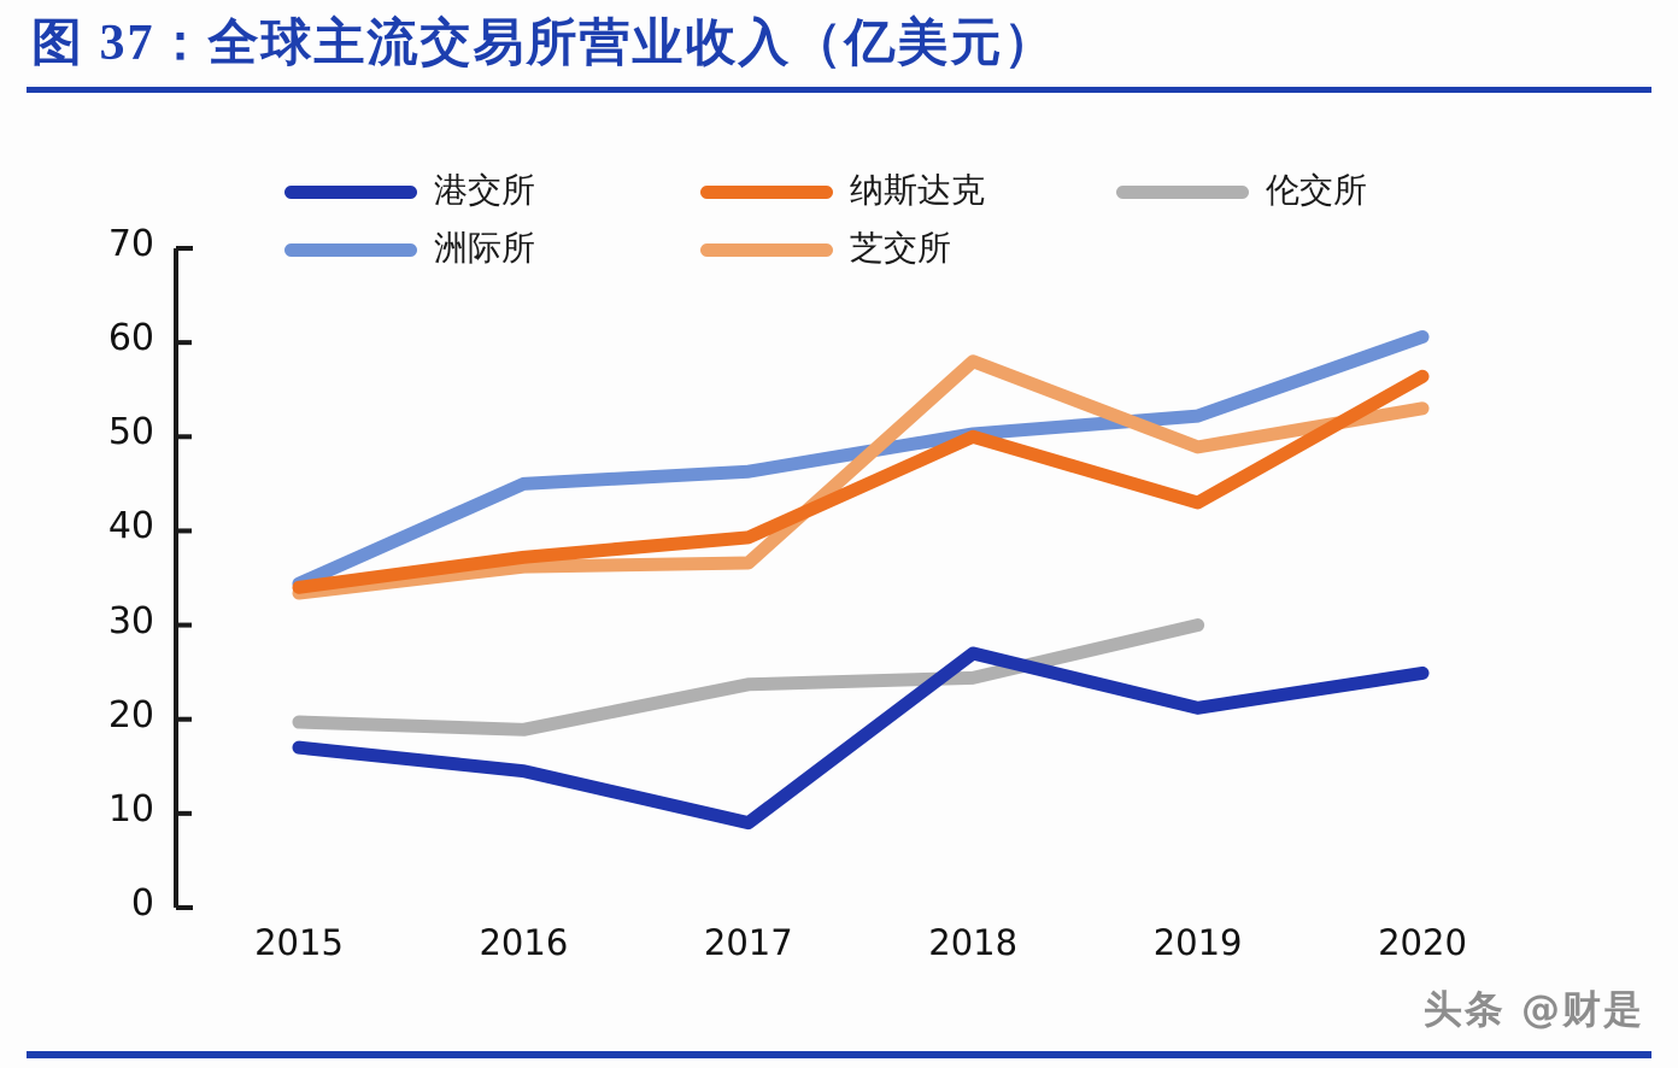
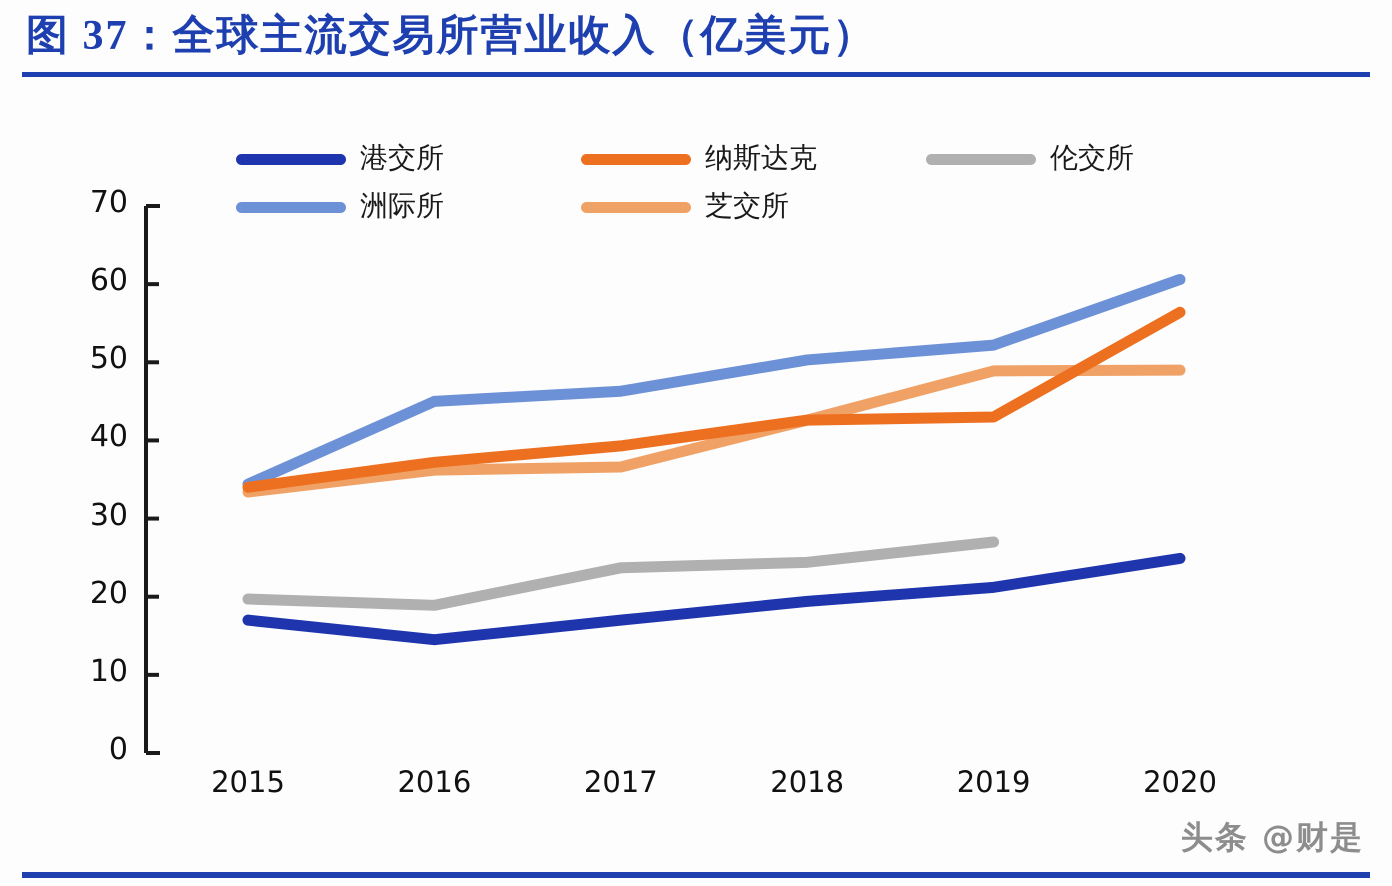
港交所/2017: 9 -> 17
港交所/2018: 27 -> 19
纳斯达克/2018: 50 -> 43
芝交所/2018: 58 -> 43
伦交所/2019: 30 -> 27
芝交所/2020: 53 -> 49
